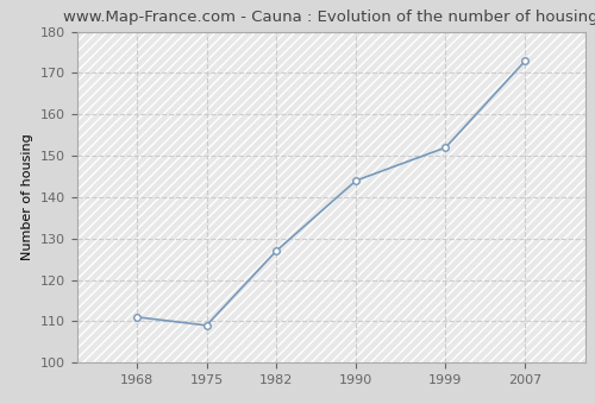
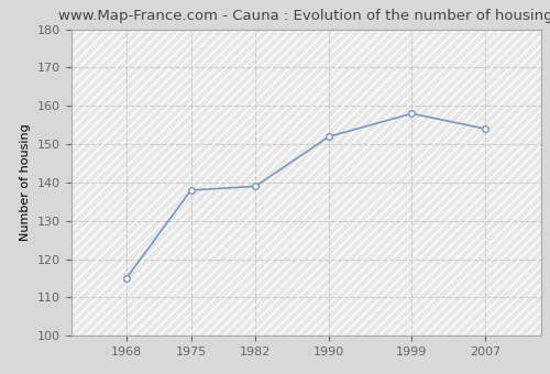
1968: 111 -> 115
1975: 109 -> 138
1982: 127 -> 139
1990: 144 -> 152
1999: 152 -> 158
2007: 173 -> 154
